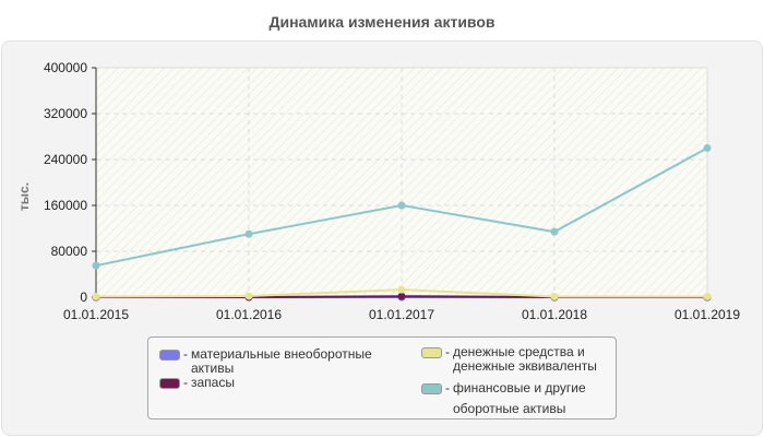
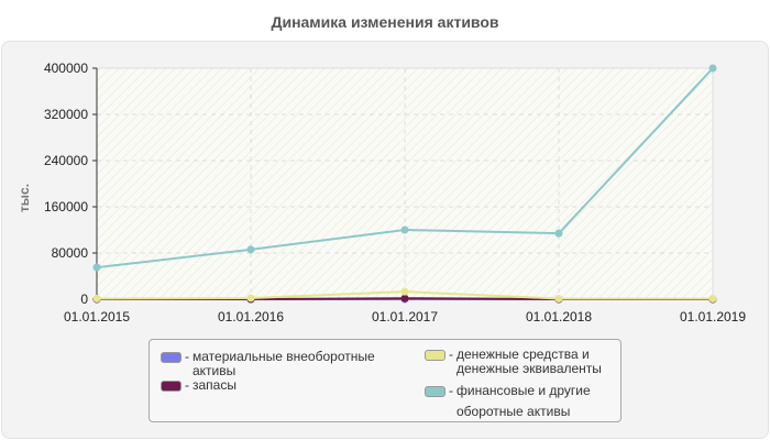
финансовые и другие оборотные активы/01.01.2016: 110000 -> 90000
финансовые и другие оборотные активы/01.01.2017: 160000 -> 120000
финансовые и другие оборотные активы/01.01.2019: 260000 -> 400000
